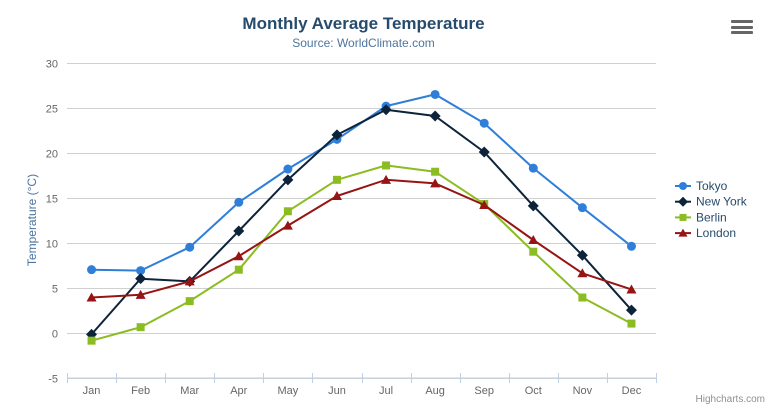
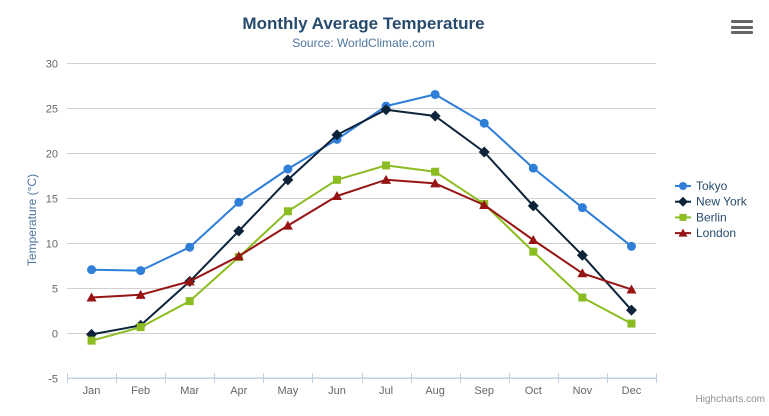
New York/Feb: 6 -> 1
Berlin/Apr: 7 -> 8
